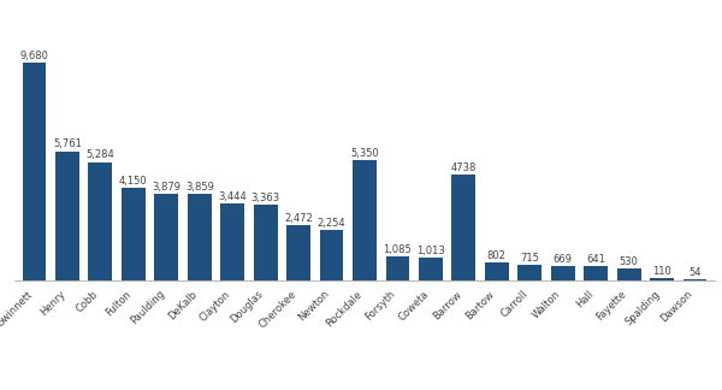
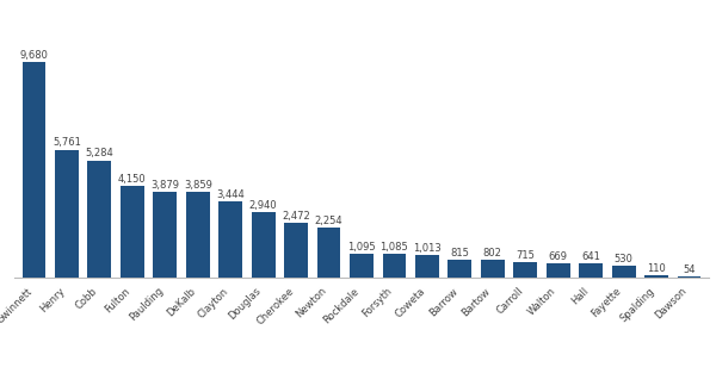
Douglas: 3,363 -> 2,940
Rockdale: 5,350 -> 1,095
Barrow: 4738 -> 815
